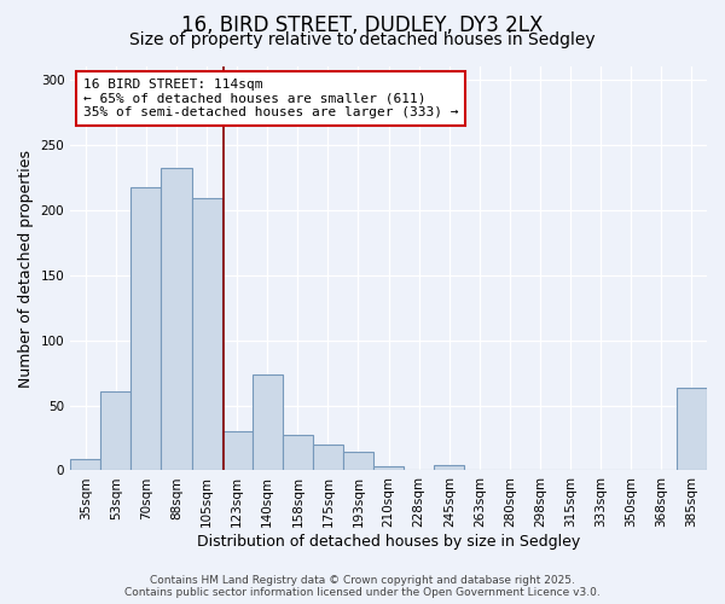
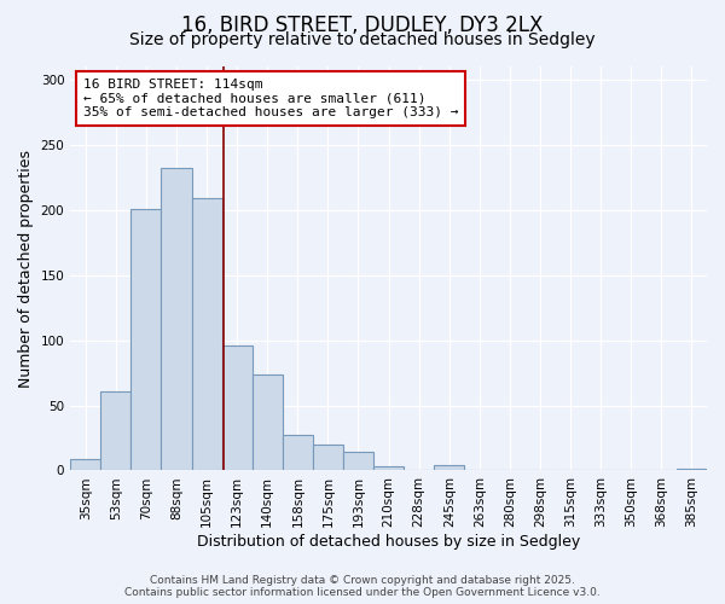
70sqm: 217 -> 201
123sqm: 30 -> 96
385sqm: 63 -> 1
